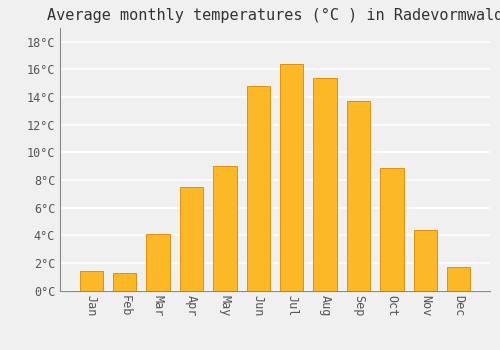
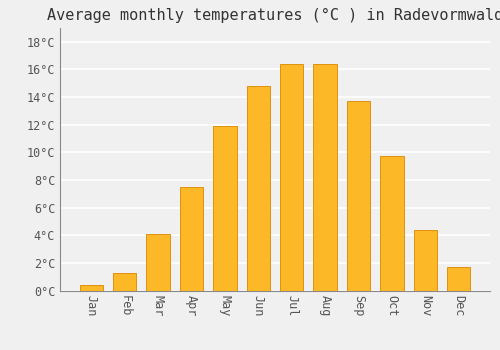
Jan: 1.4°C -> 0.4°C
May: 9.0°C -> 11.9°C
Aug: 15.4°C -> 16.4°C
Oct: 8.9°C -> 9.7°C
